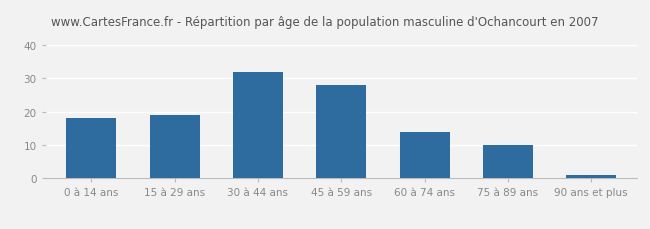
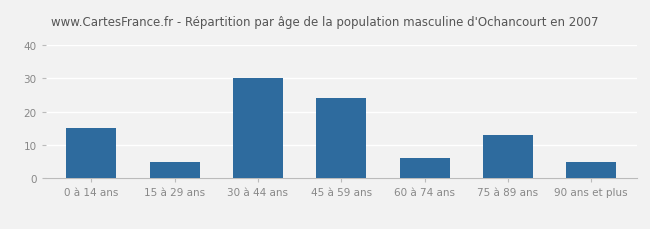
0 à 14 ans: 18 -> 15
15 à 29 ans: 19 -> 5
30 à 44 ans: 32 -> 30
45 à 59 ans: 28 -> 24
60 à 74 ans: 14 -> 6
75 à 89 ans: 10 -> 13
90 ans et plus: 1 -> 5
